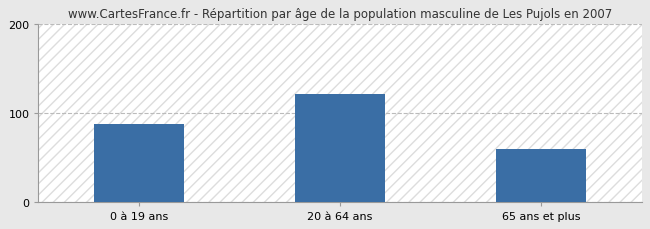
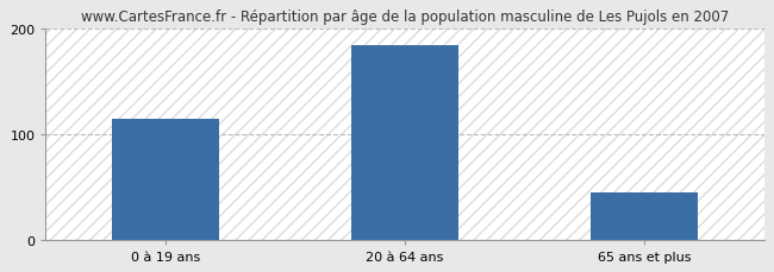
0 à 19 ans: 88 -> 115
20 à 64 ans: 122 -> 185
65 ans et plus: 60 -> 45
